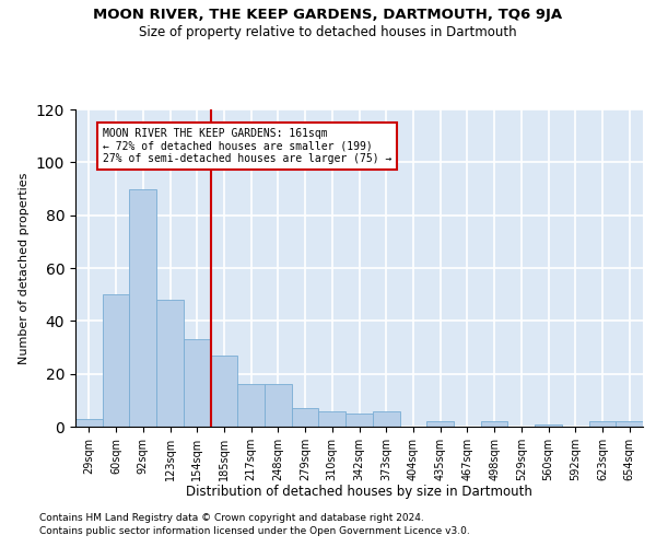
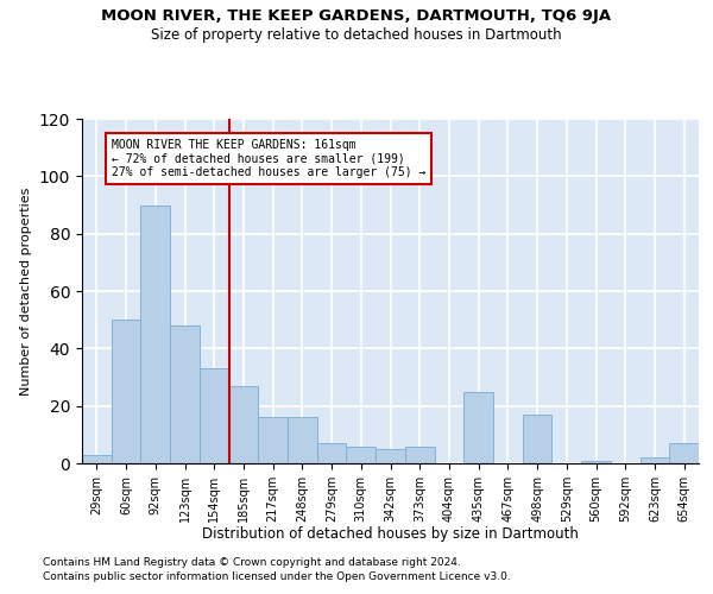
435sqm: 2 -> 25
498sqm: 2 -> 17
654sqm: 2 -> 7
